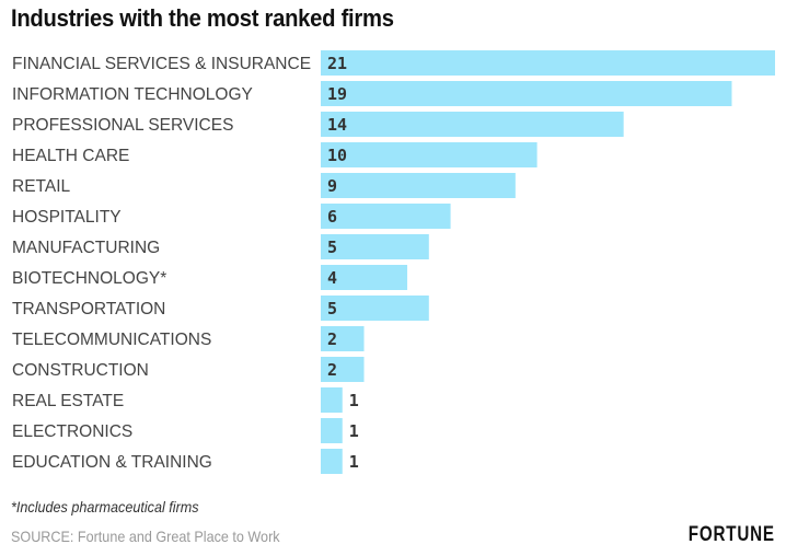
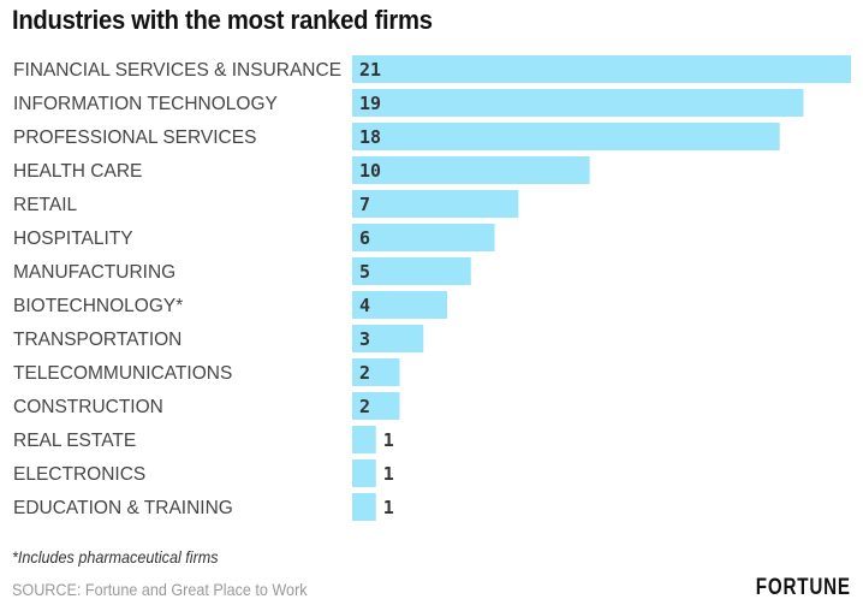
PROFESSIONAL SERVICES: 14 -> 18
RETAIL: 9 -> 7
TRANSPORTATION: 5 -> 3
